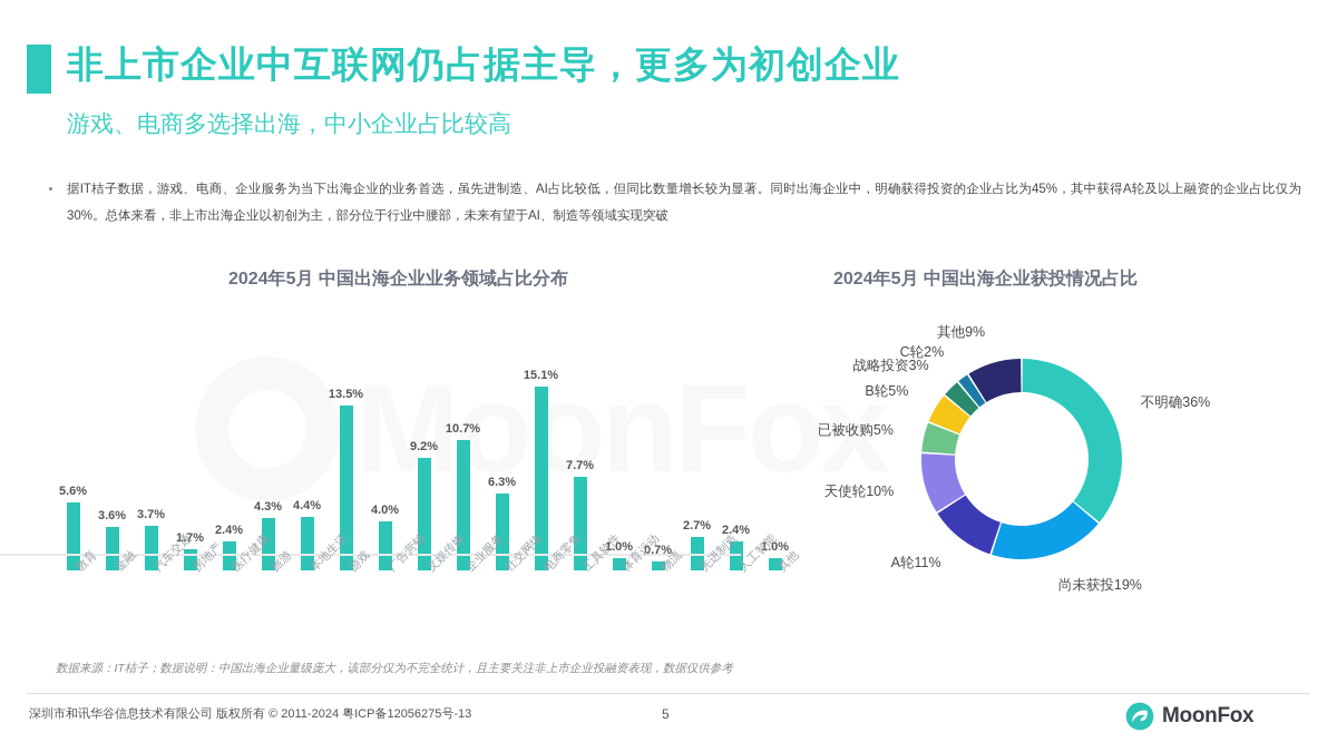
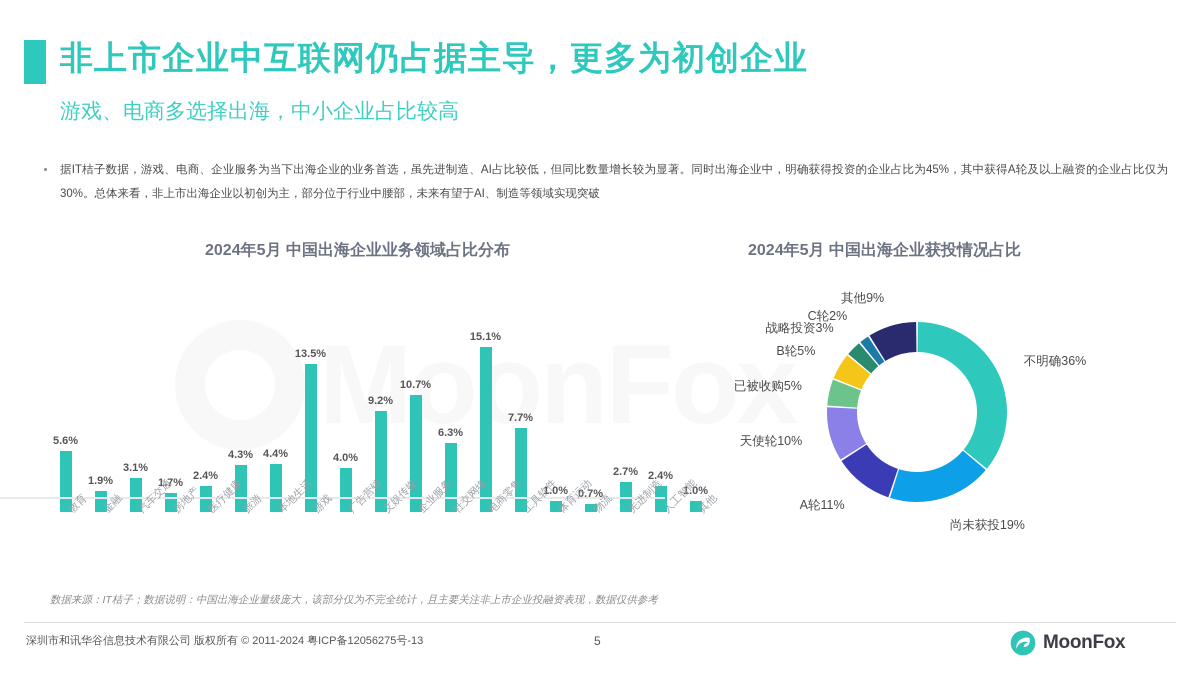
2024年5月 中国出海企业业务领域占比分布/金融: 3.6% -> 1.9%
2024年5月 中国出海企业业务领域占比分布/汽车交通: 3.7% -> 3.1%
